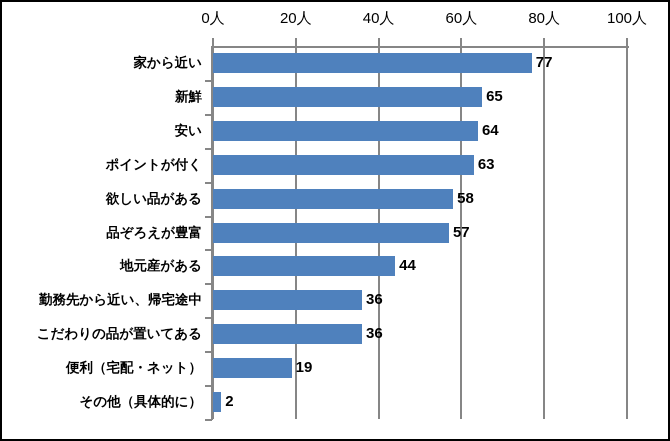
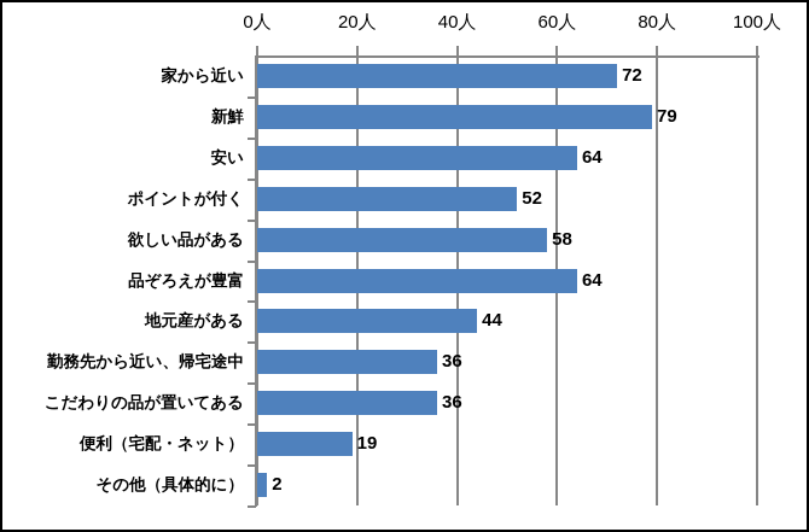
家から近い: 77 -> 72
新鮮: 65 -> 79
ポイントが付く: 63 -> 52
品ぞろえが豊富: 57 -> 64
